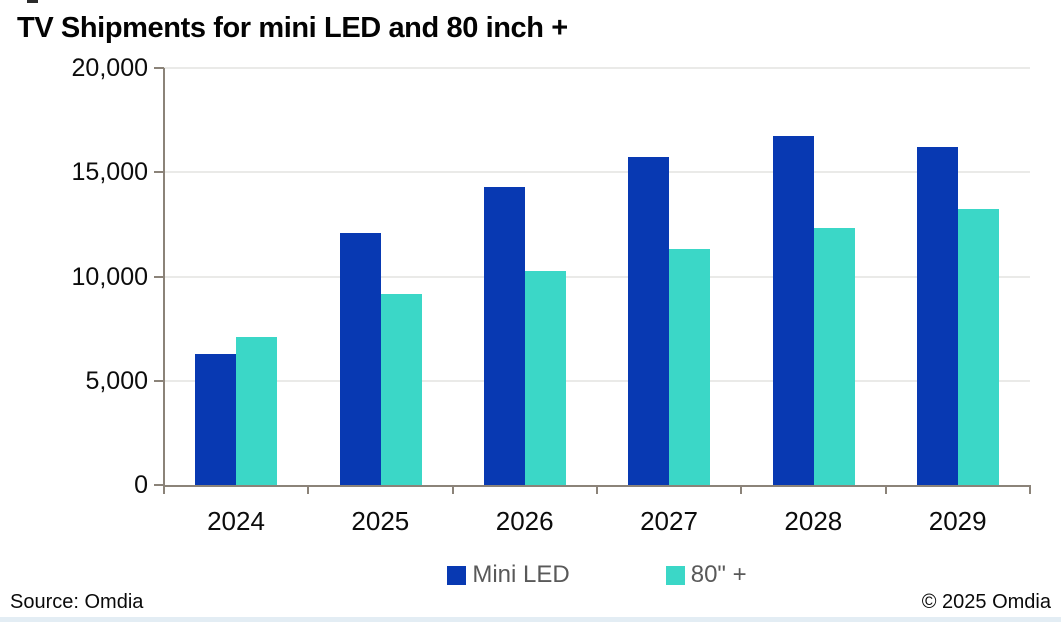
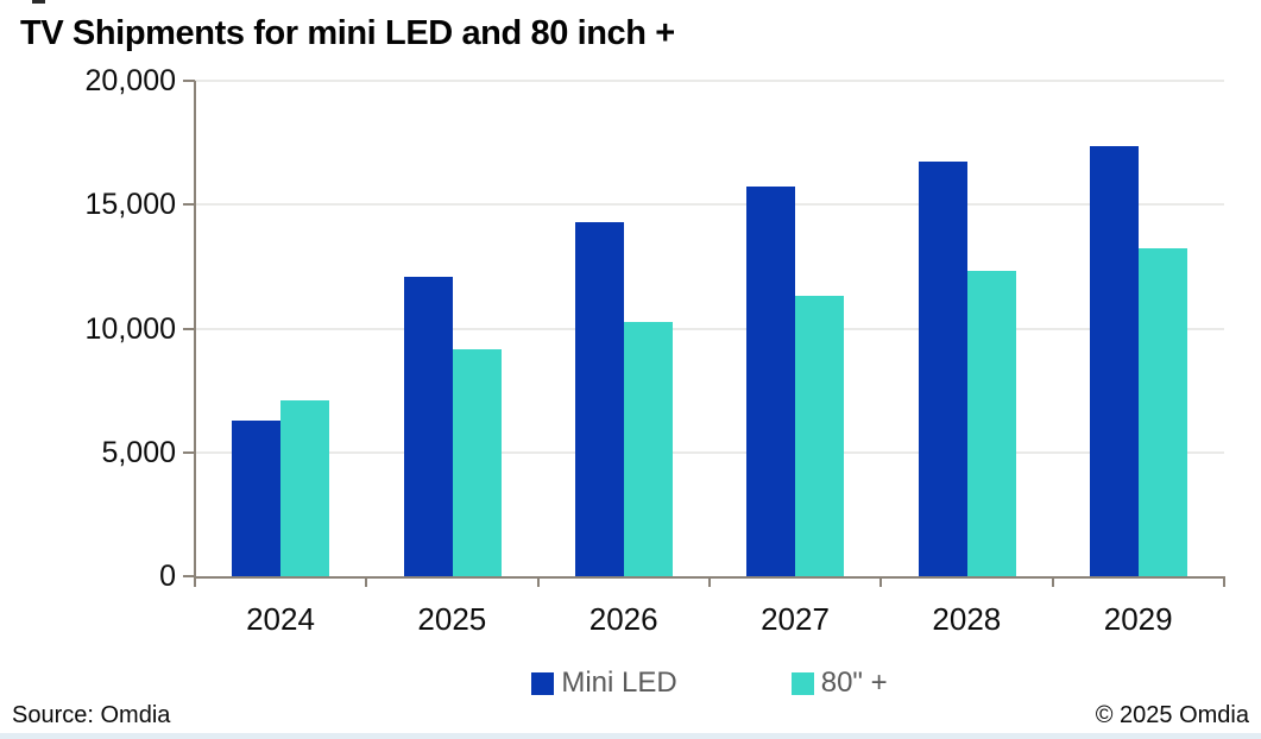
Mini LED/2029: 16200 -> 17400
